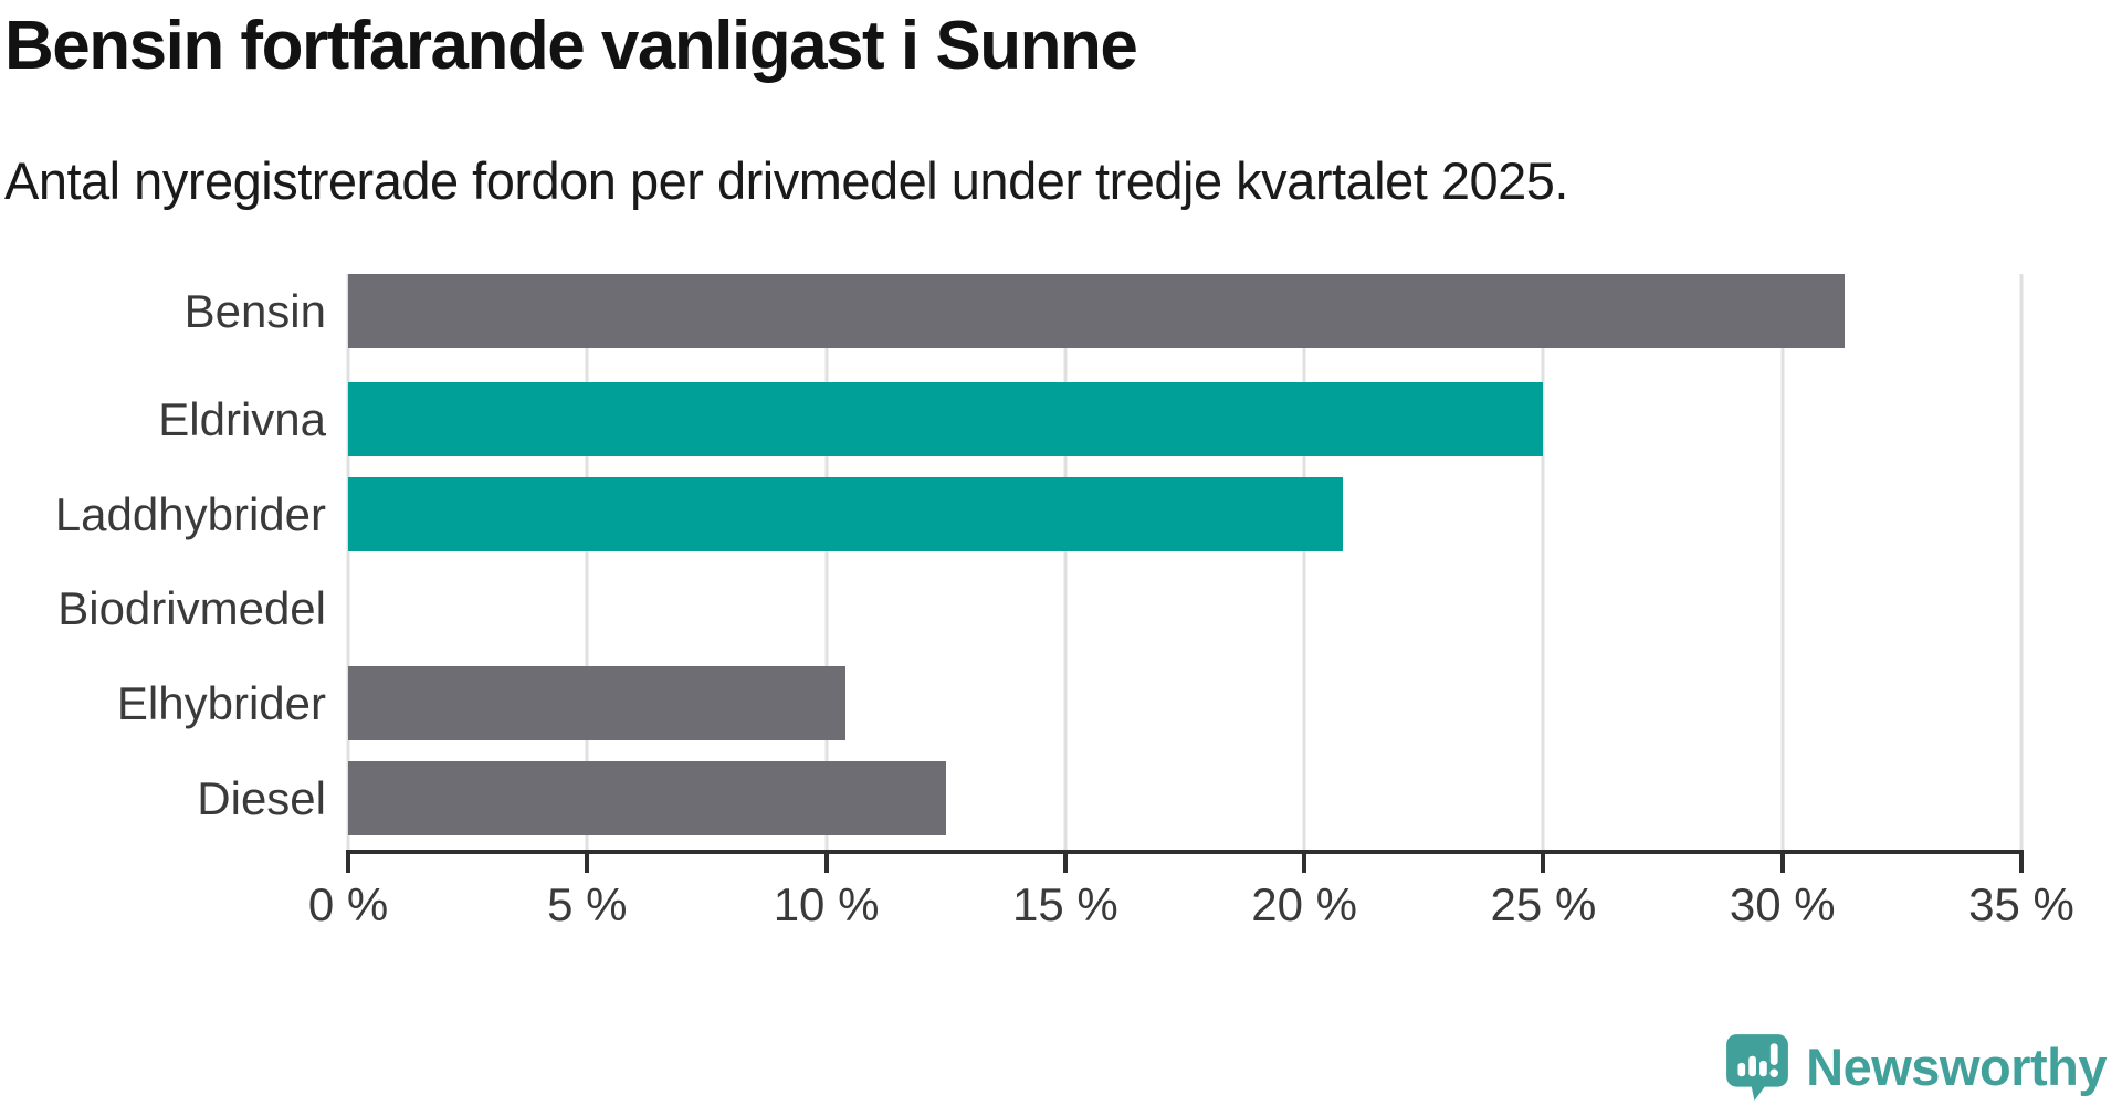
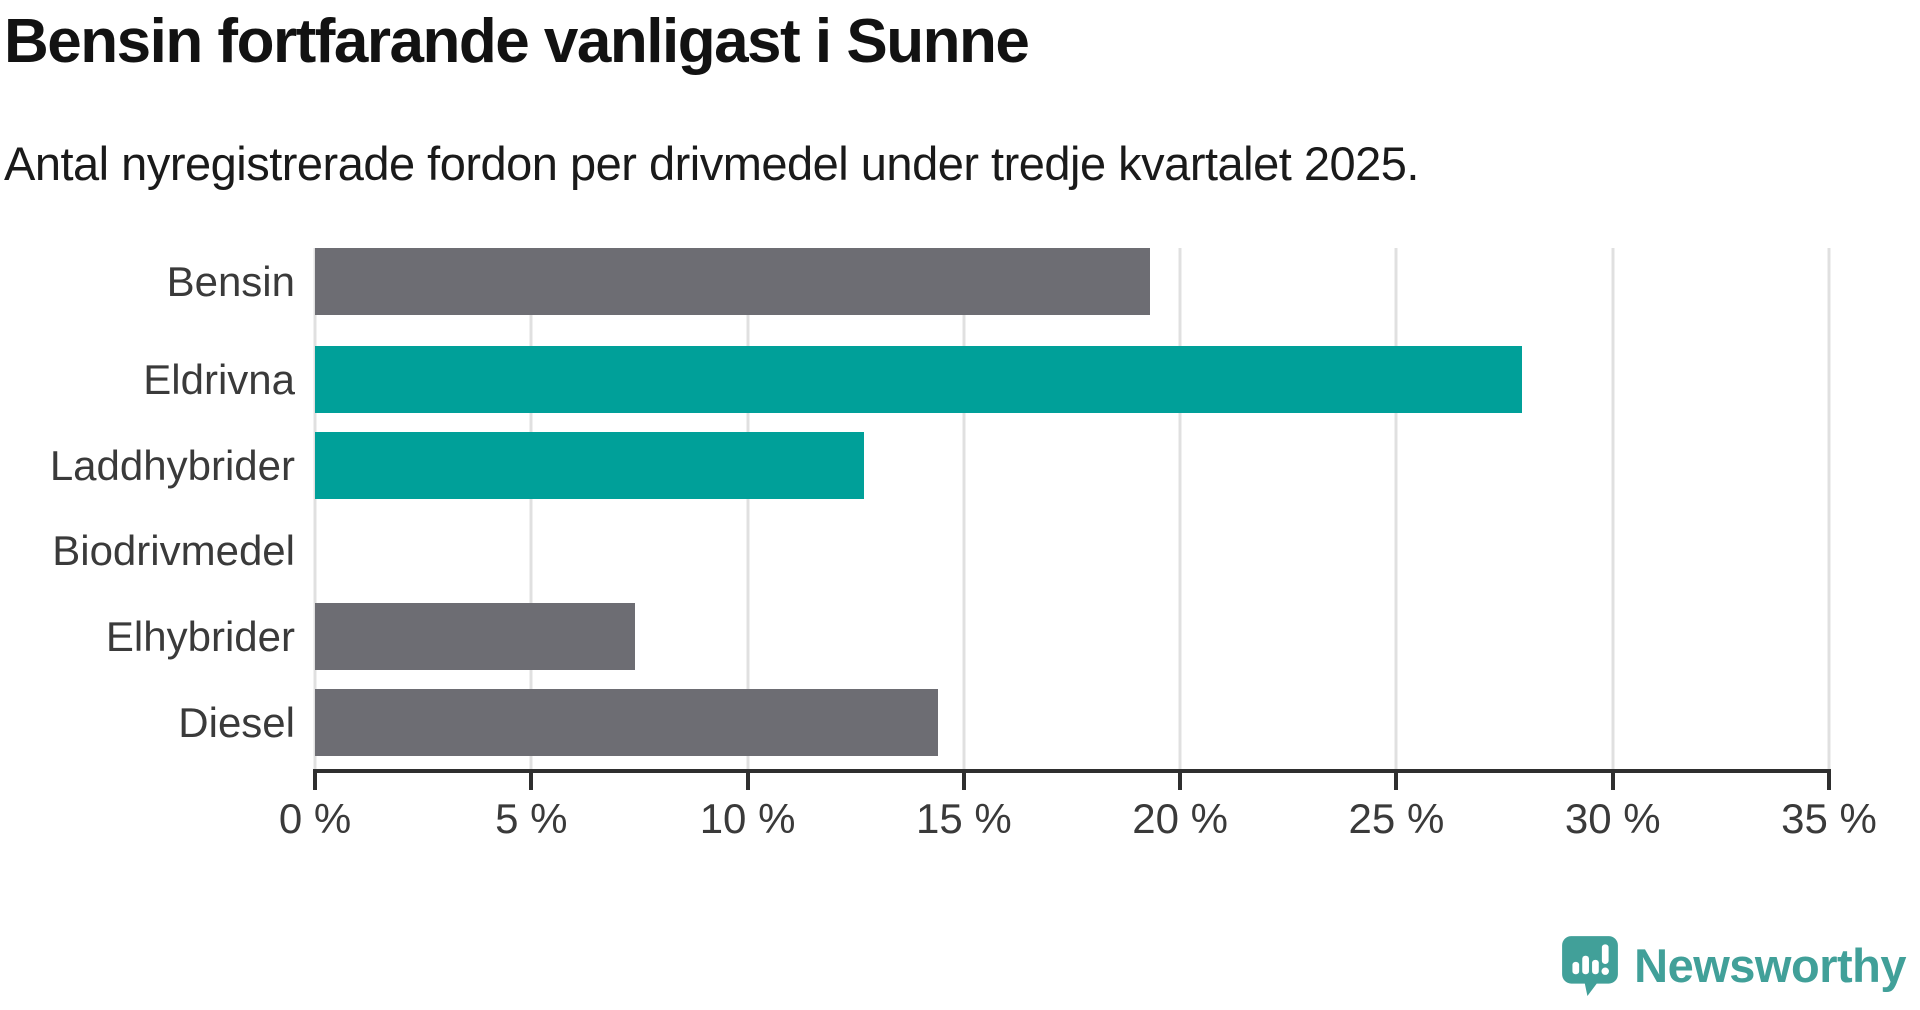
Eldrivna: 25.0% -> 27.9%
Laddhybrider: 20.8% -> 12.7%
Elhybrider: 10.4% -> 7.4%
Diesel: 12.5% -> 14.4%
Bensin: 31.3% -> 19.3%
